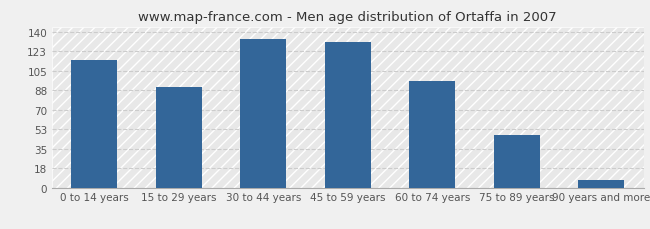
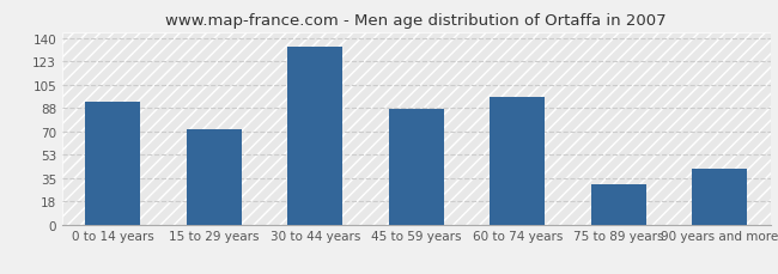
0 to 14 years: 115 -> 92
15 to 29 years: 91 -> 72
45 to 59 years: 131 -> 87
75 to 89 years: 47 -> 30
90 years and more: 7 -> 42
